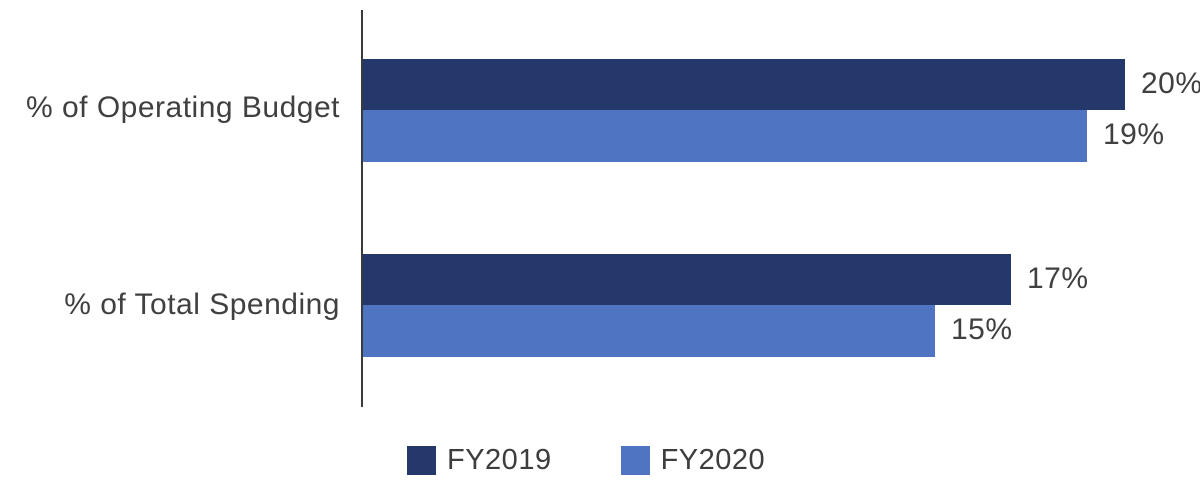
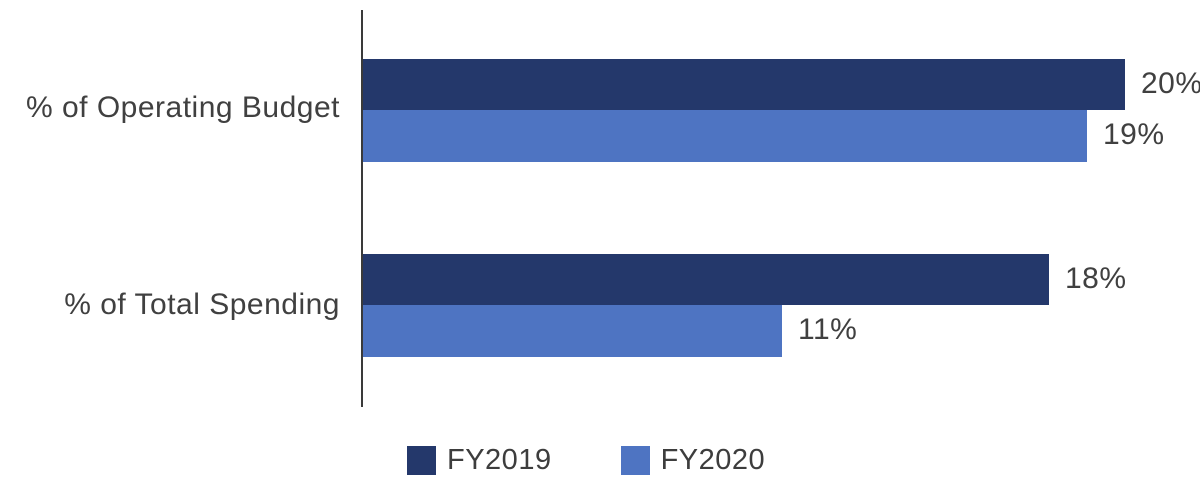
FY2019/% of Total Spending: 17% -> 18%
FY2020/% of Total Spending: 15% -> 11%
